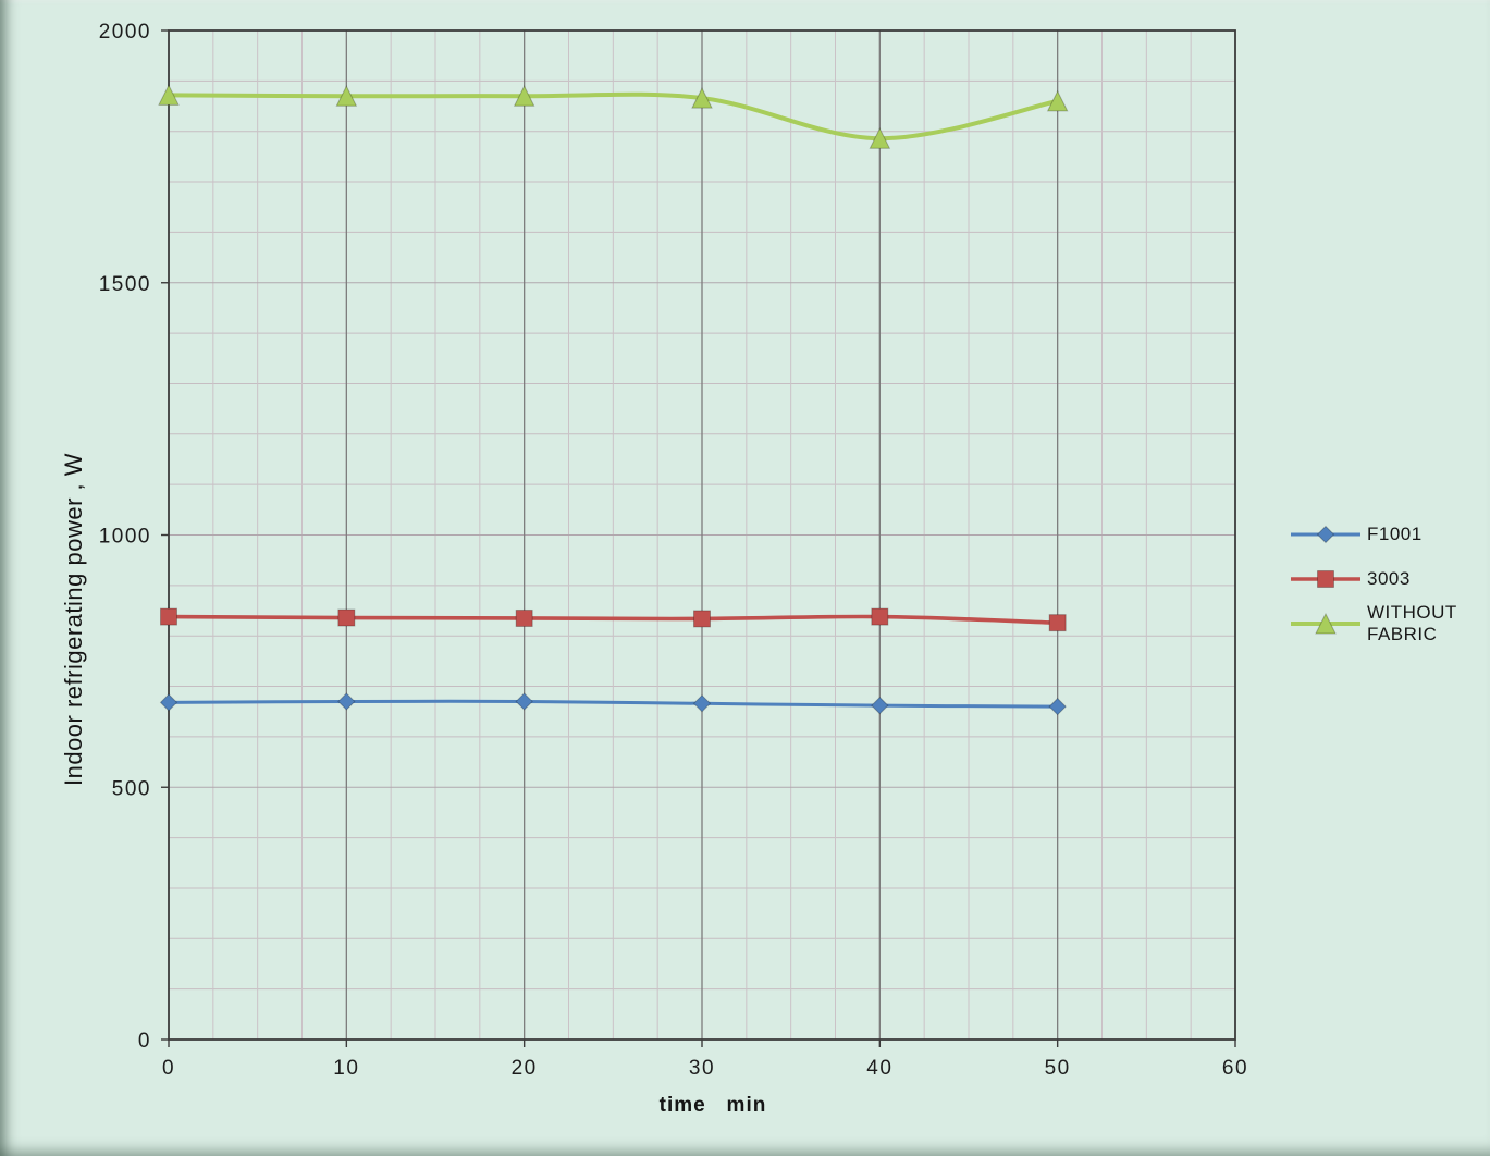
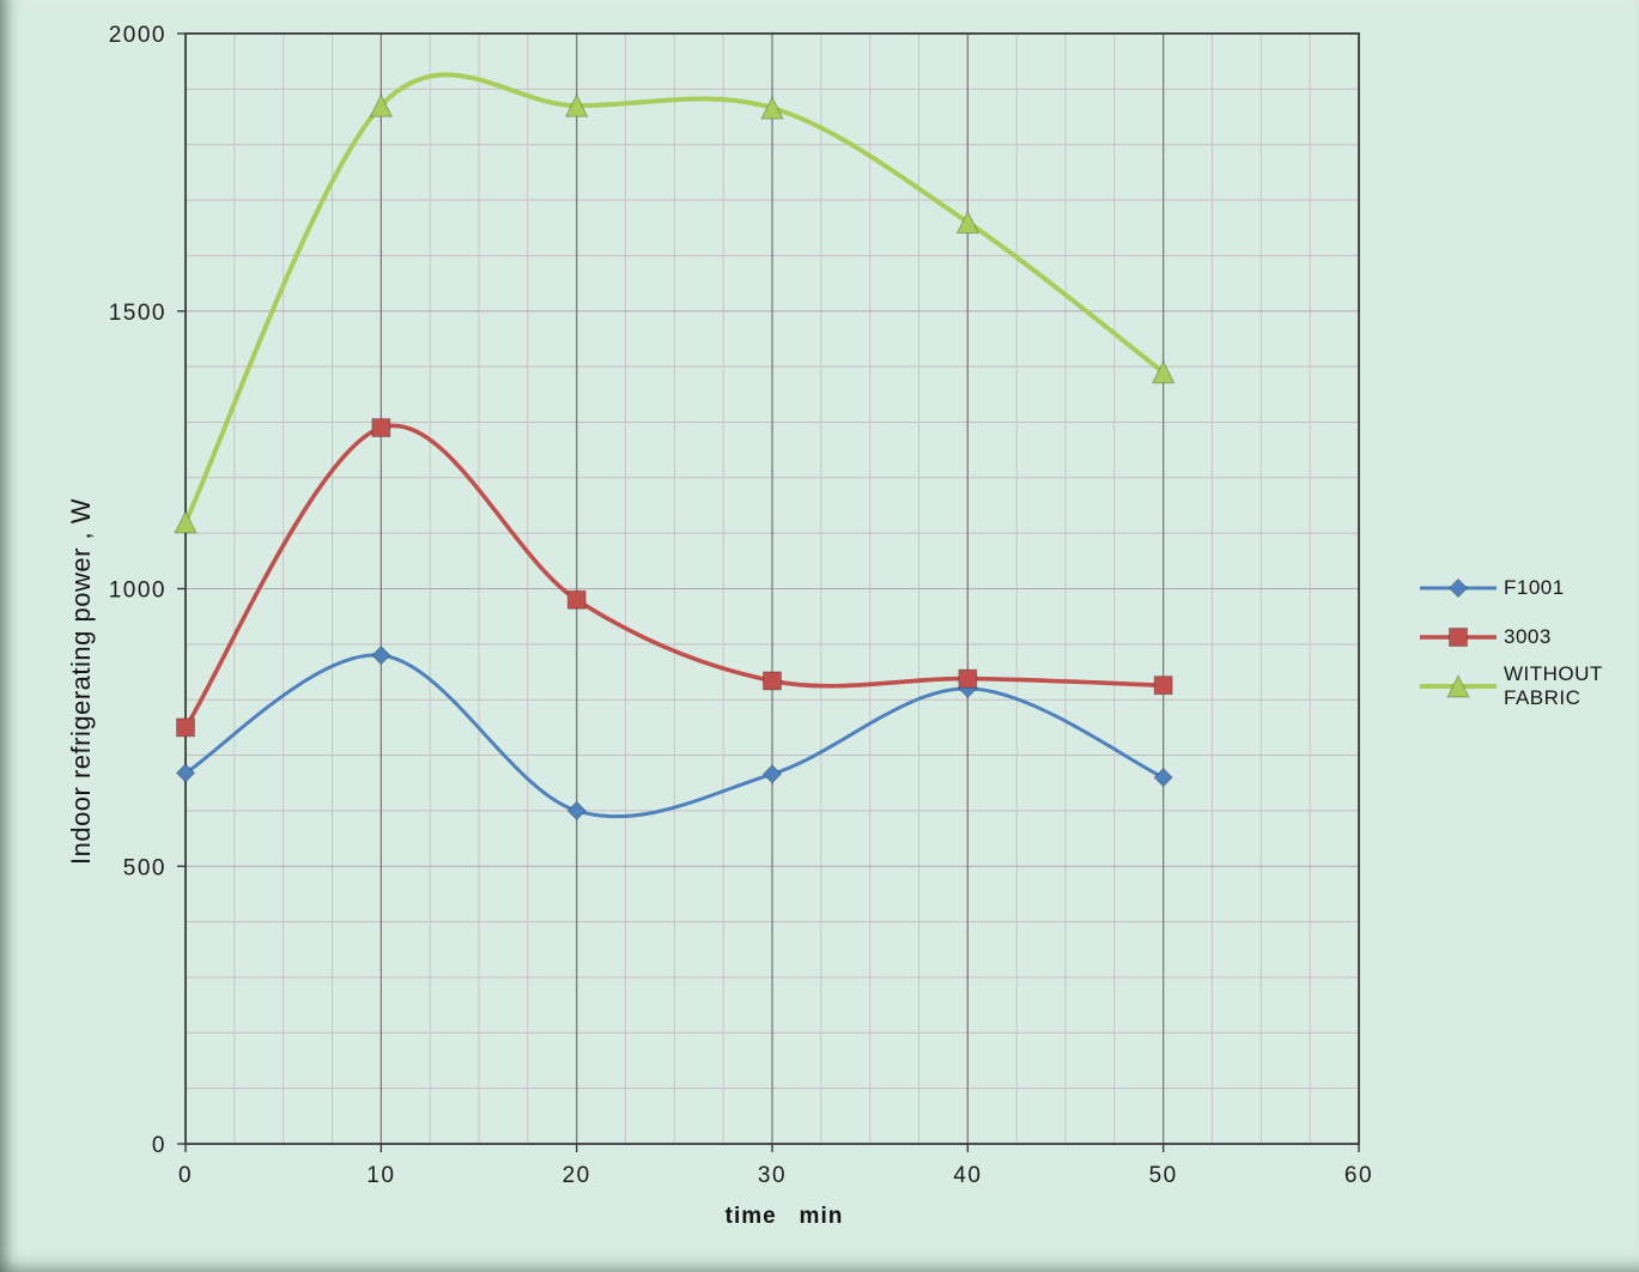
3003/0: 840 -> 750
WITHOUT FABRIC/0: 1870 -> 1120
F1001/10: 670 -> 880
3003/10: 840 -> 1290
F1001/20: 670 -> 600
3003/20: 840 -> 980
F1001/40: 660 -> 820
WITHOUT FABRIC/40: 1790 -> 1660
WITHOUT FABRIC/50: 1860 -> 1390
